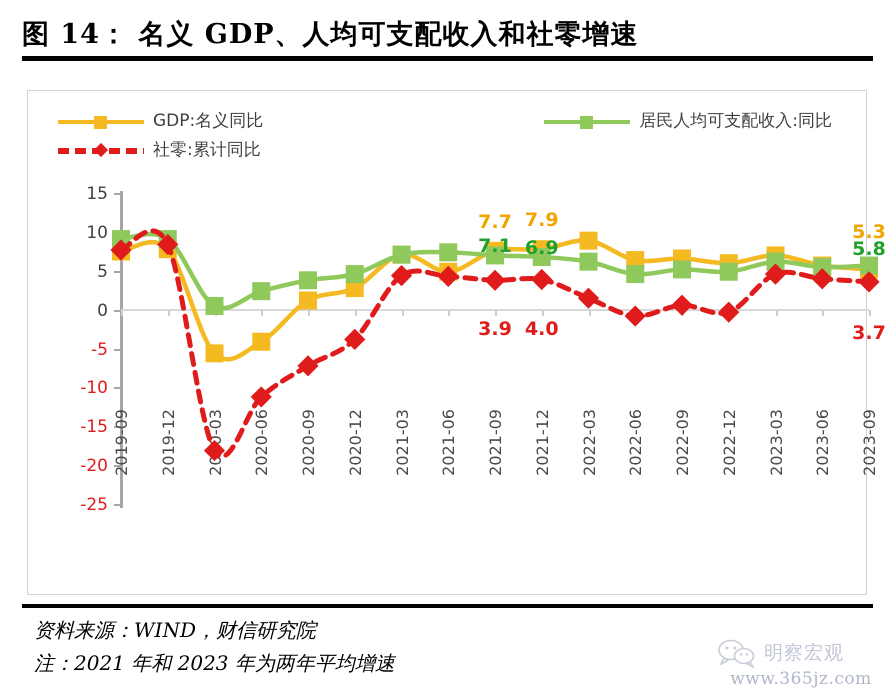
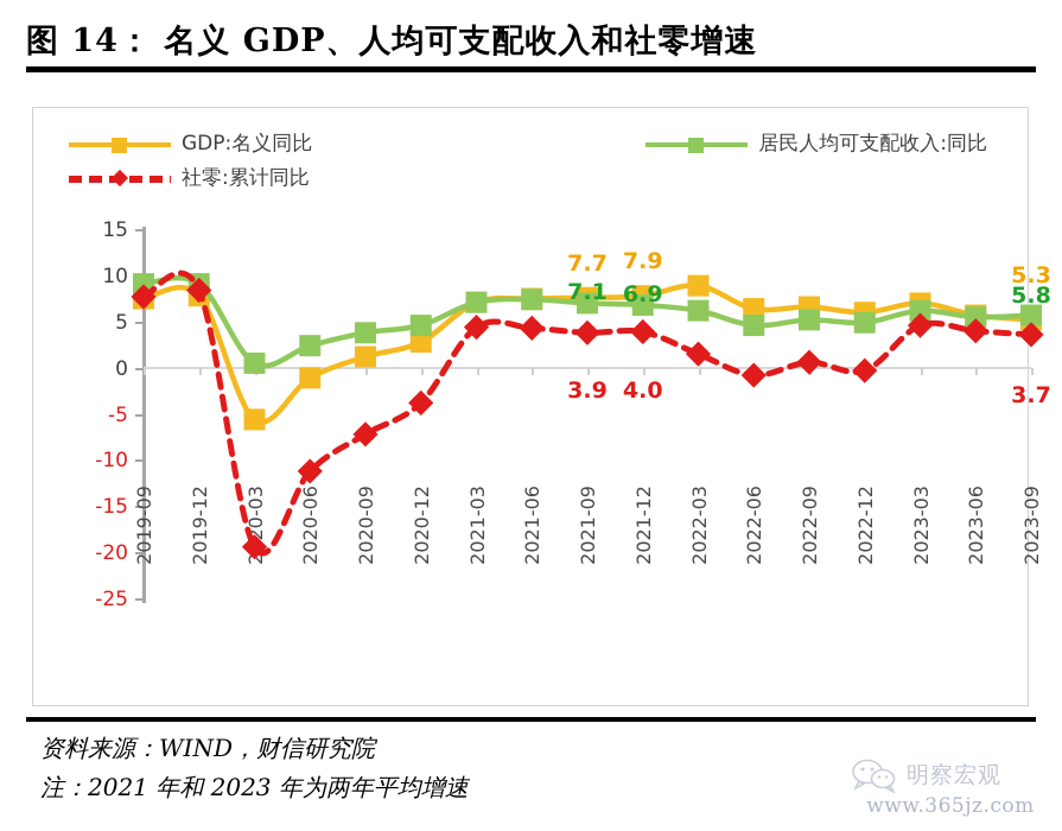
社零:累计同比/2020-03: -18 -> -19
GDP:名义同比/2020-06: -4 -> -1
GDP:名义同比/2021-06: 5 -> 8
